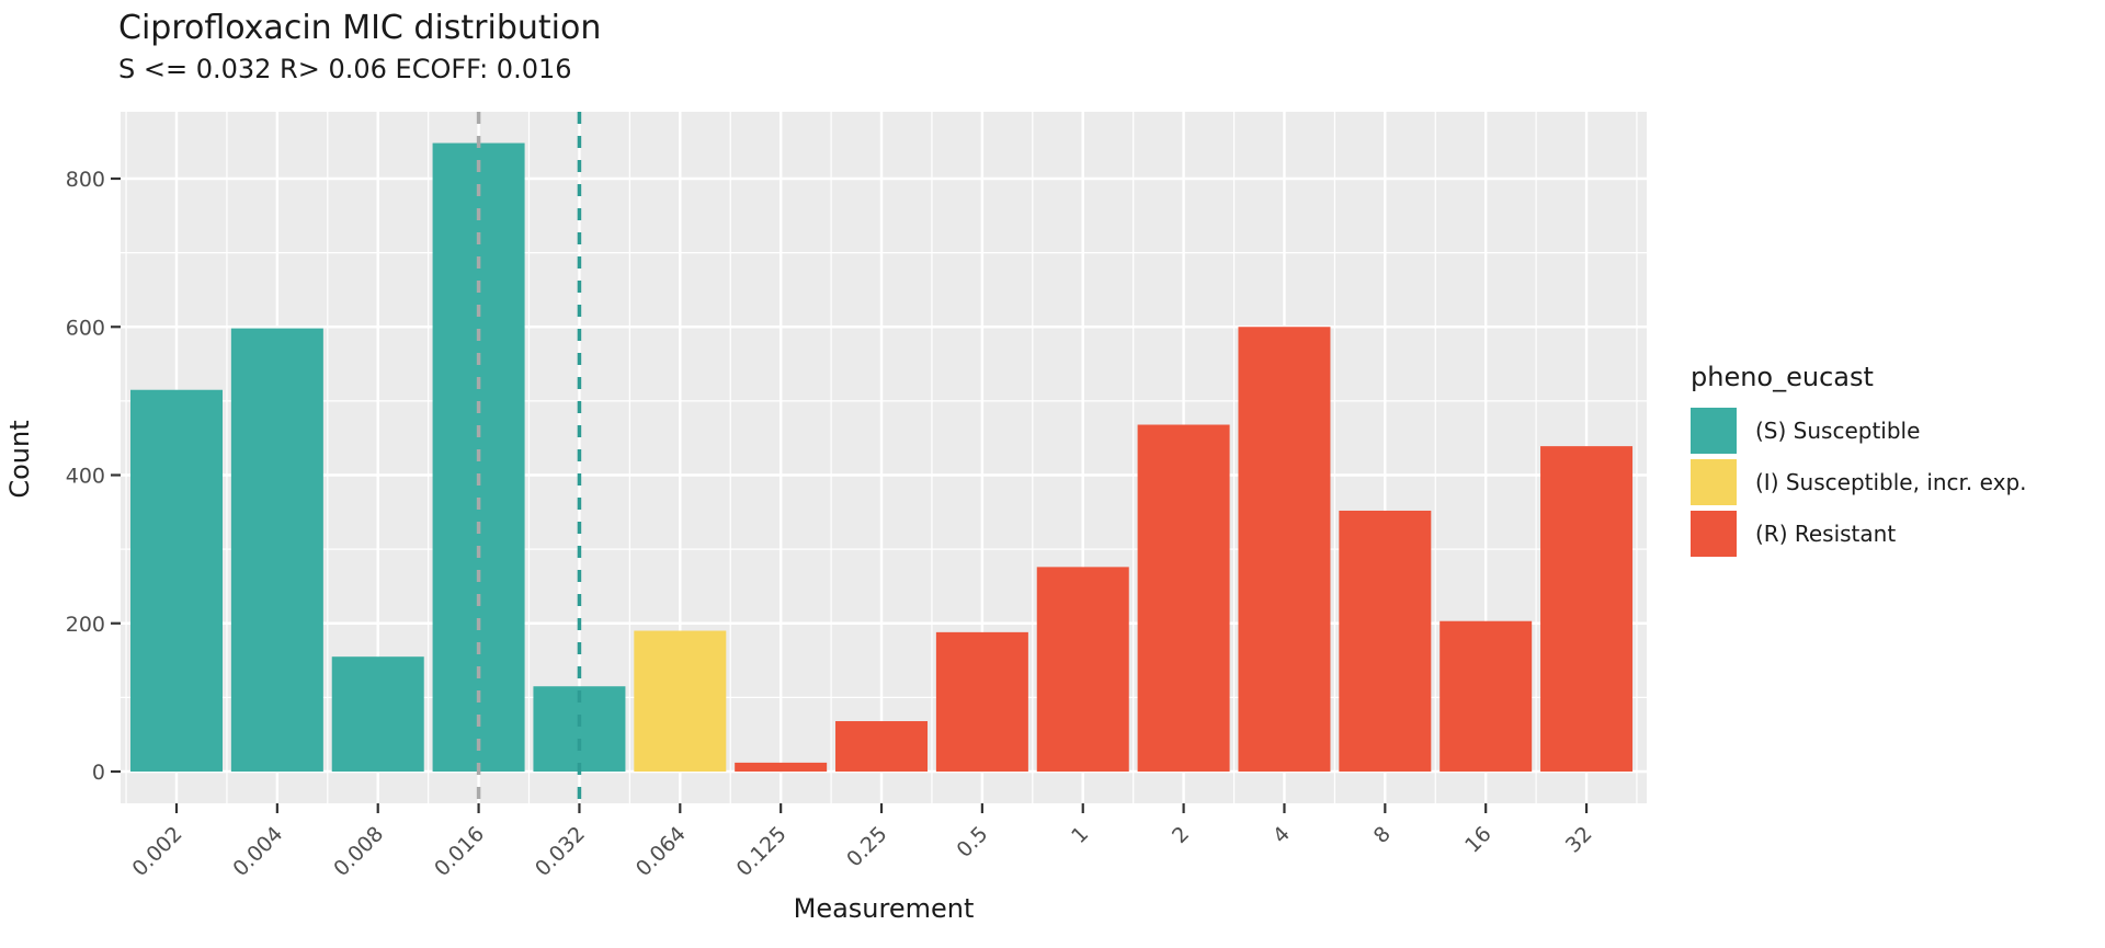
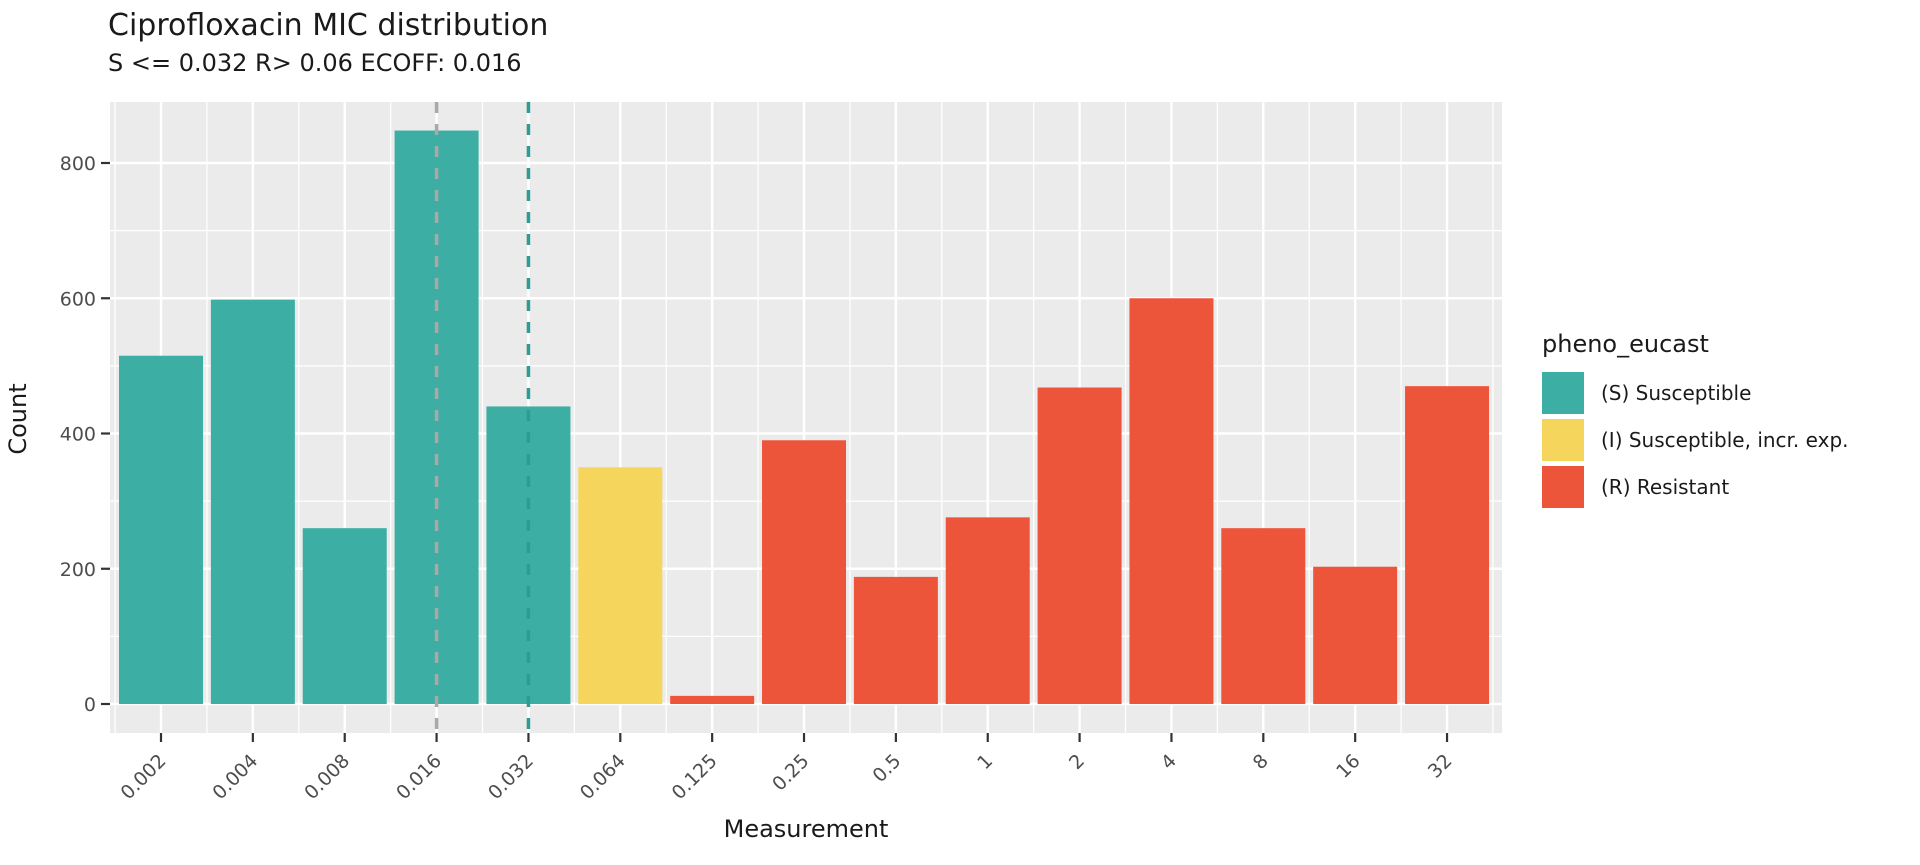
0.008: 160 -> 260
0.032: 120 -> 440
0.064: 190 -> 350
0.25: 70 -> 390
8: 350 -> 260
32: 440 -> 470
